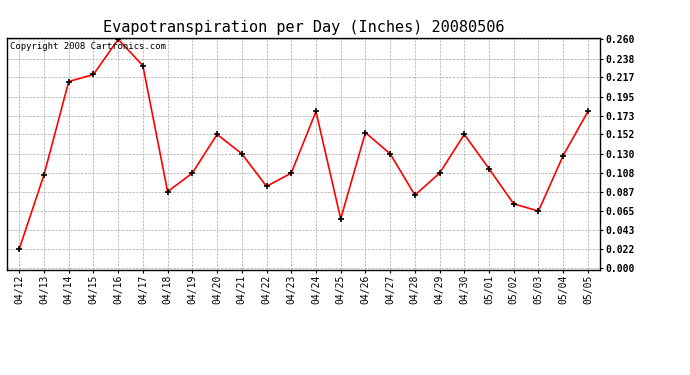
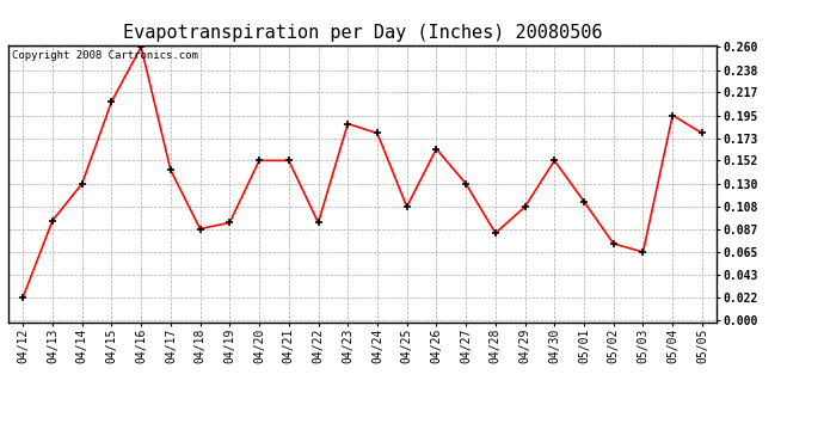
04/13: 0.106 -> 0.095
04/14: 0.212 -> 0.130
04/15: 0.220 -> 0.208
04/17: 0.230 -> 0.143
04/19: 0.108 -> 0.093
04/21: 0.130 -> 0.152
04/23: 0.108 -> 0.187
04/25: 0.056 -> 0.108
04/26: 0.154 -> 0.163
05/04: 0.128 -> 0.195
